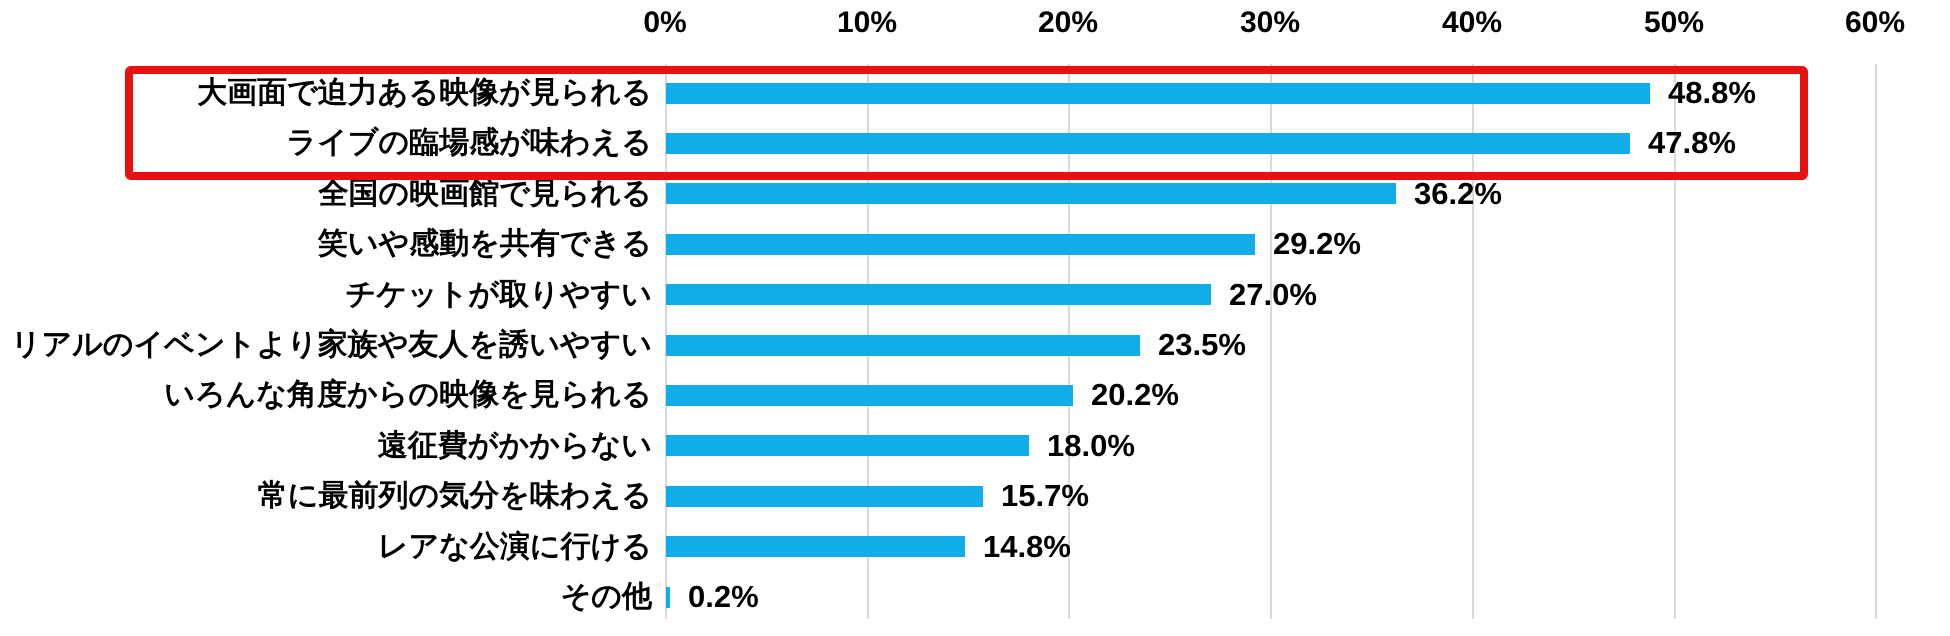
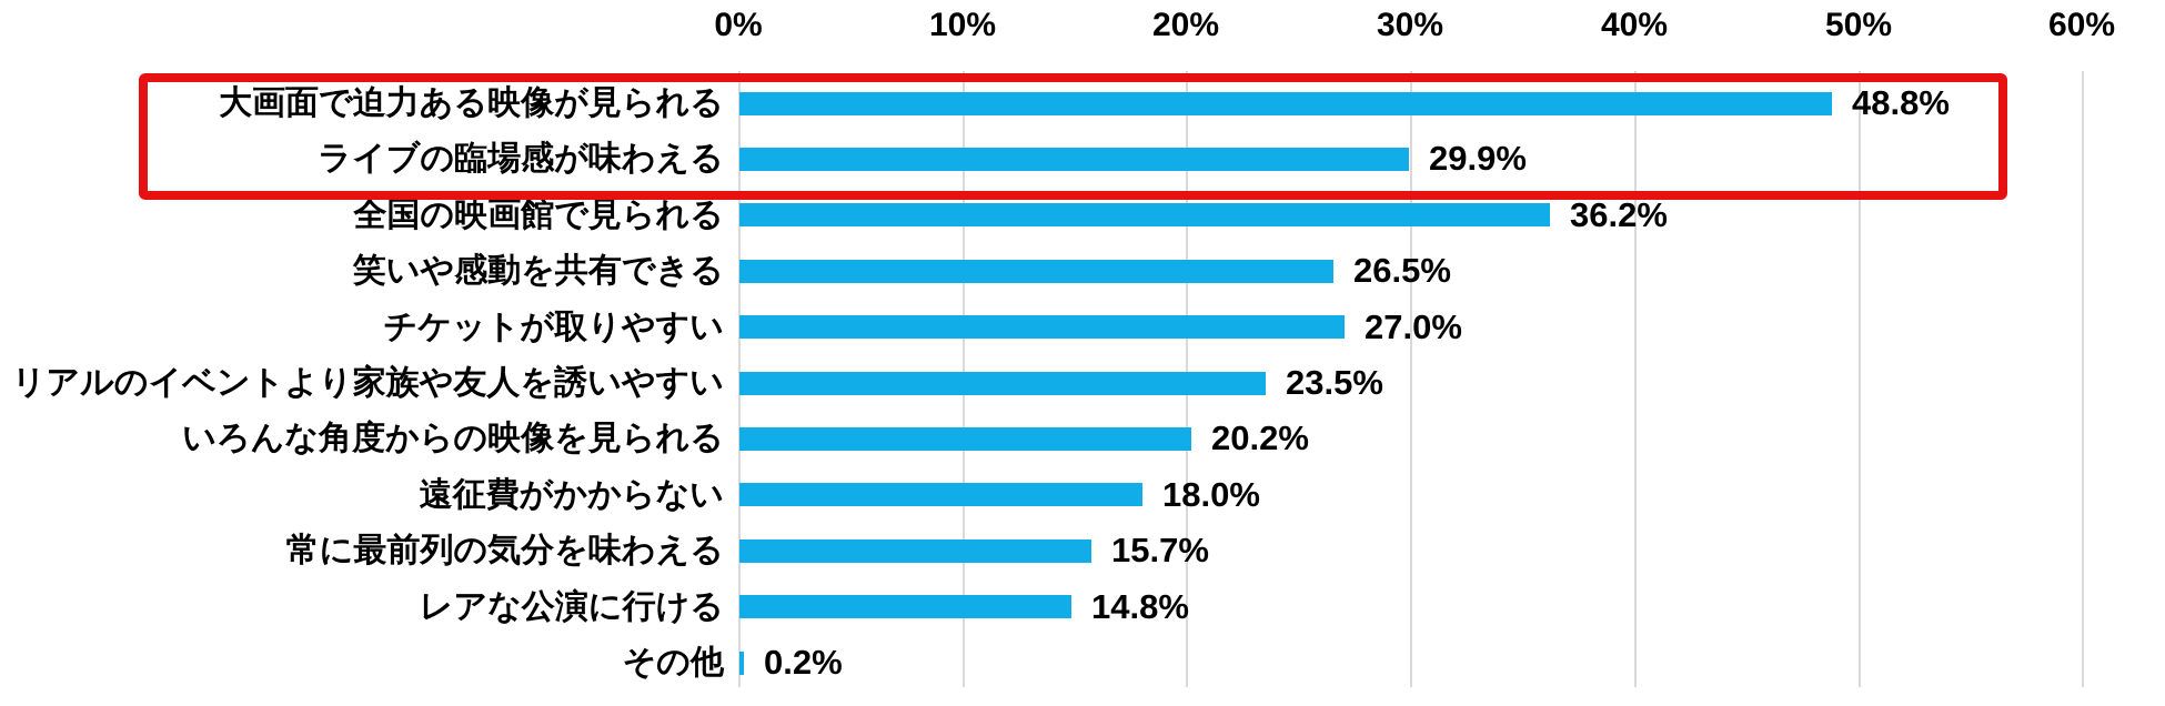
ライブの臨場感が味わえる: 47.8% -> 29.9%
笑いや感動を共有できる: 29.2% -> 26.5%
